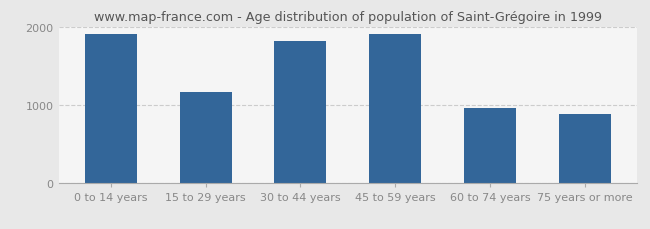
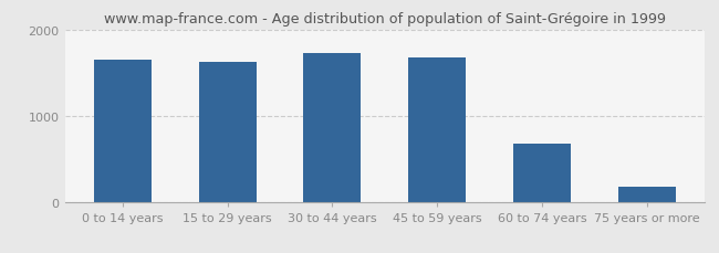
0 to 14 years: 1900 -> 1650
15 to 29 years: 1160 -> 1630
30 to 44 years: 1820 -> 1720
45 to 59 years: 1900 -> 1680
60 to 74 years: 960 -> 680
75 years or more: 880 -> 180
